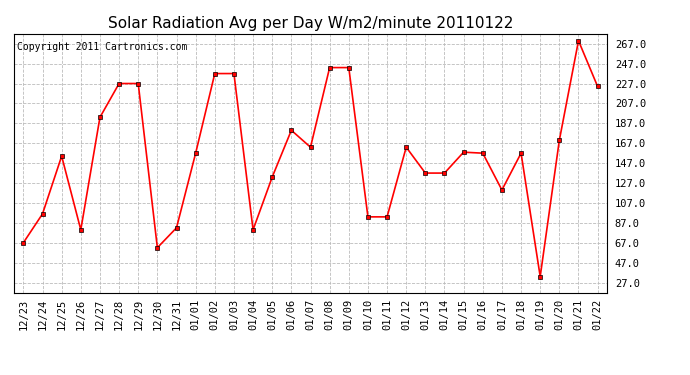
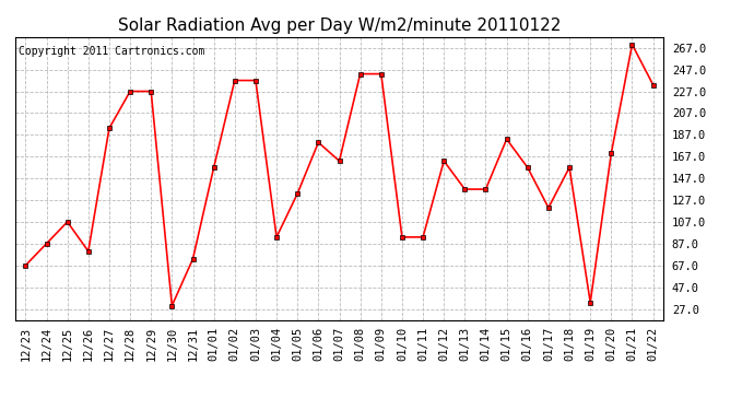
12/24: 96 -> 87
12/25: 154 -> 107
12/30: 62 -> 30
12/31: 82 -> 73
01/04: 80 -> 93
01/15: 158 -> 183
01/22: 224 -> 233
